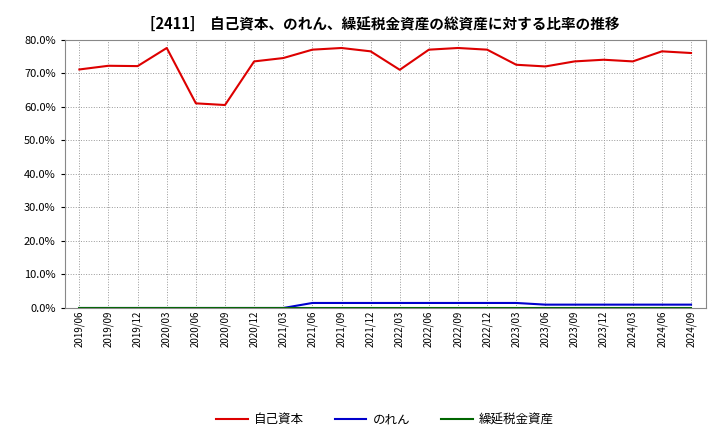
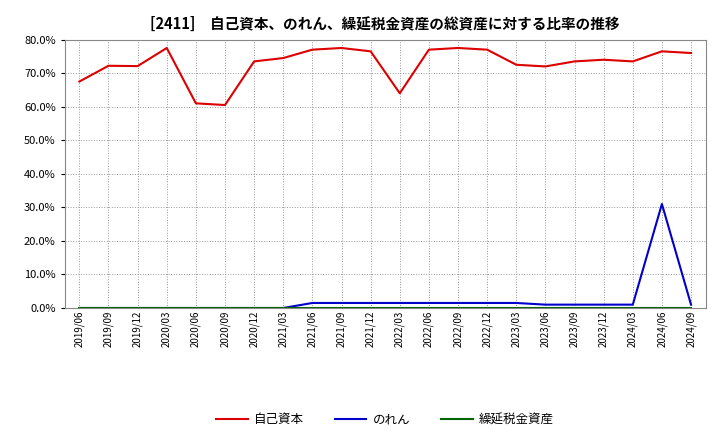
自己資本/2019/06: 71.1% -> 67.5%
自己資本/2022/03: 71.0% -> 64.0%
のれん/2024/06: 1.0% -> 31.0%
